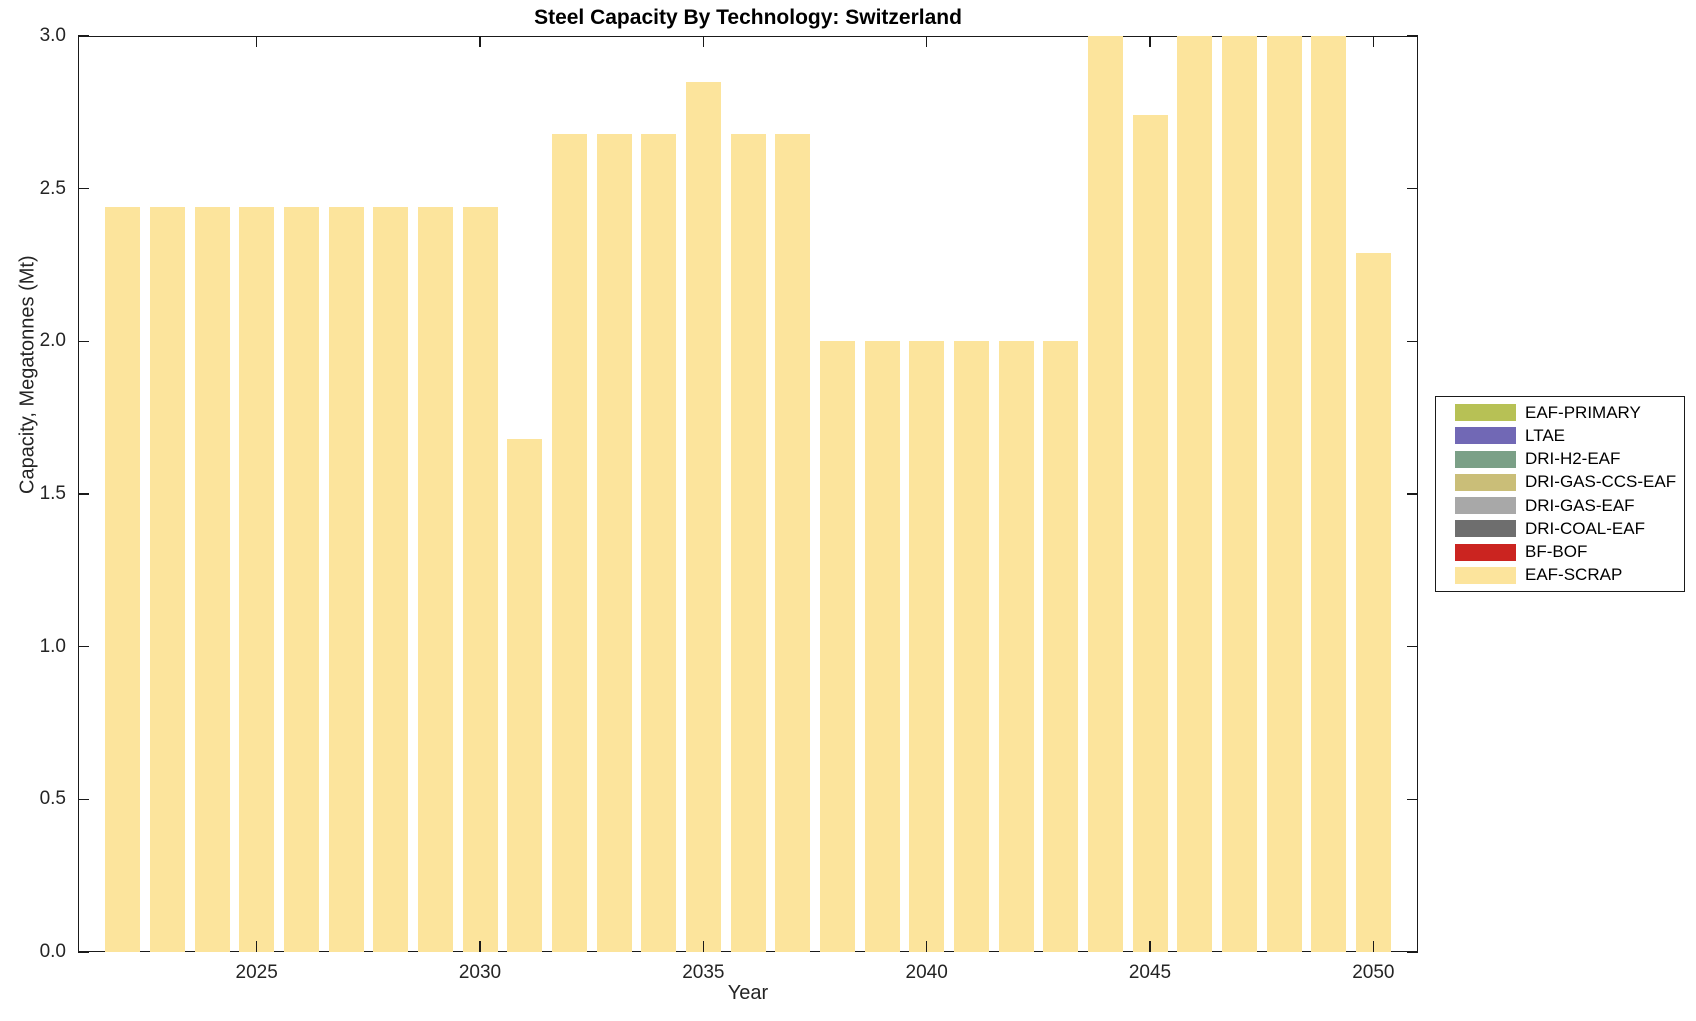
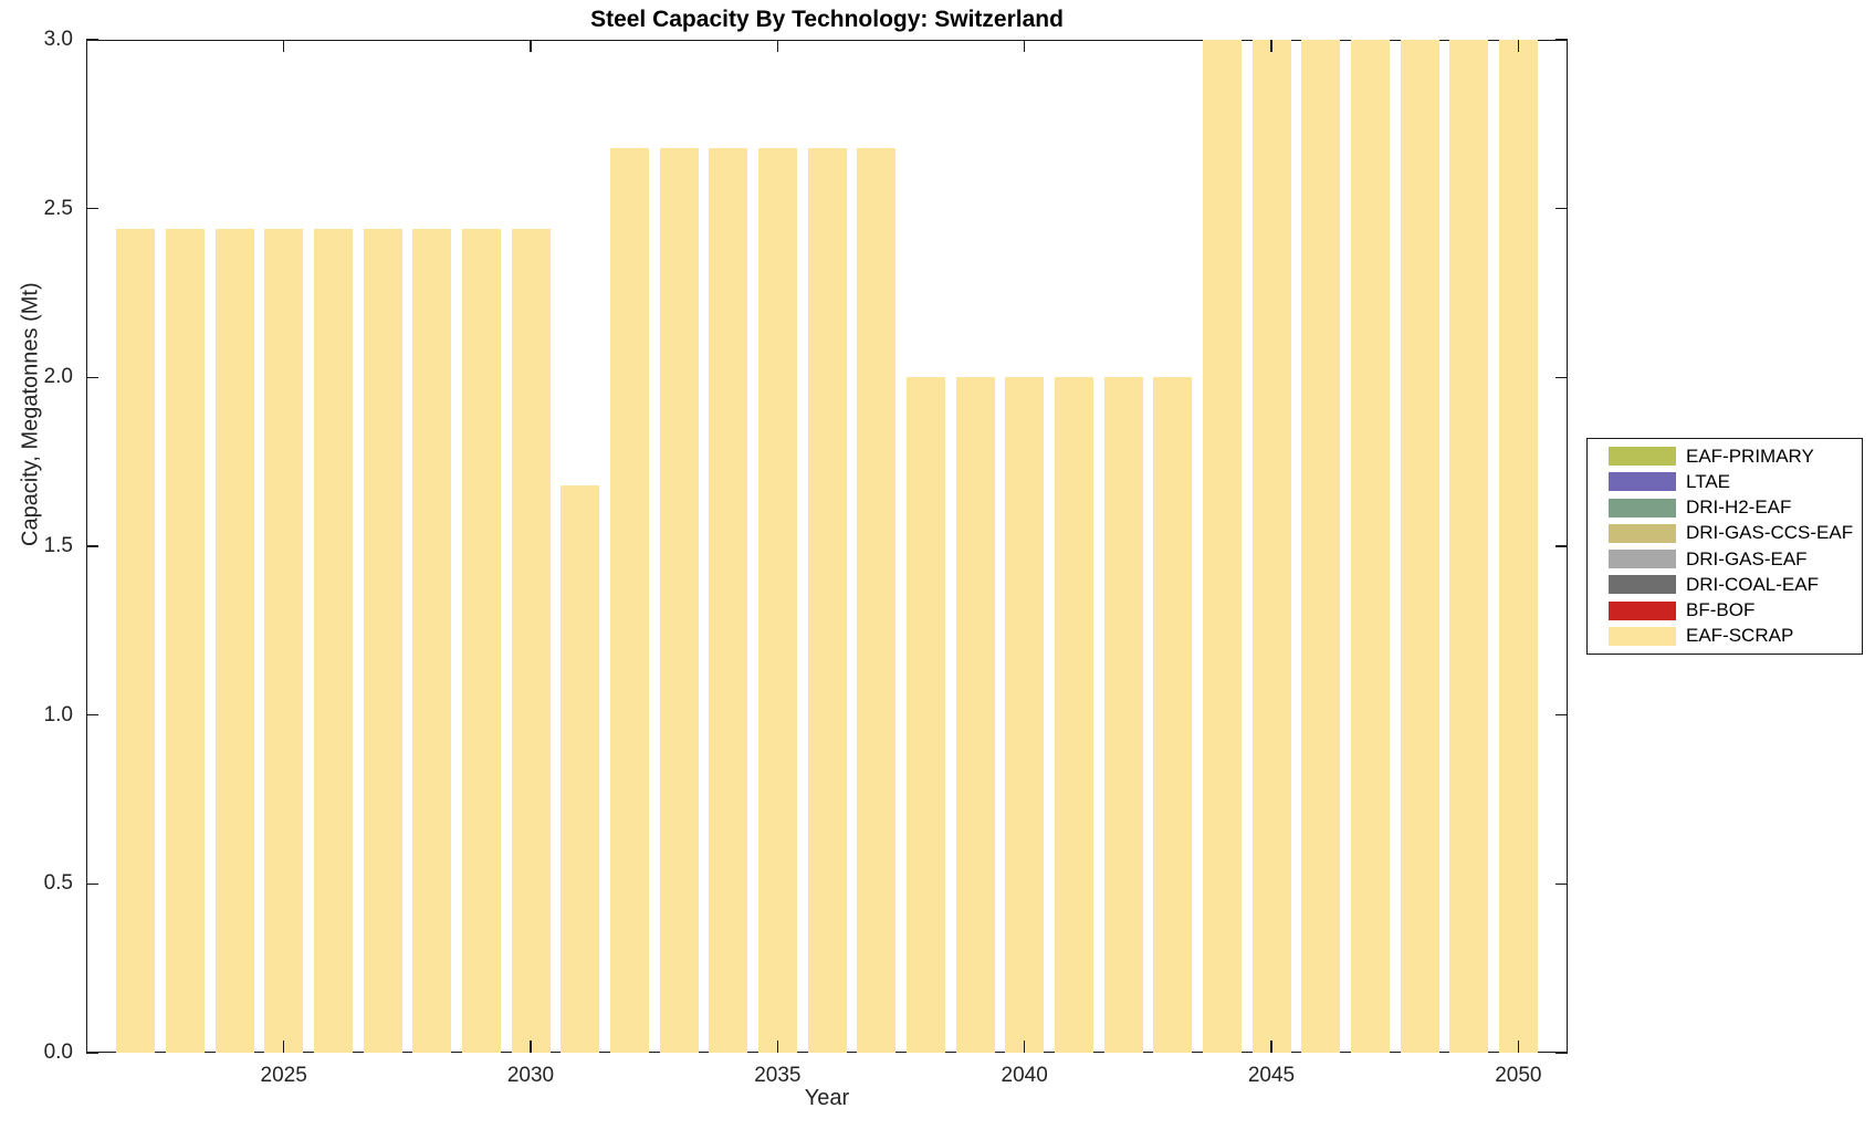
2035: 2.85 -> 2.68
2045: 2.74 -> 3.00
2050: 2.29 -> 3.00
